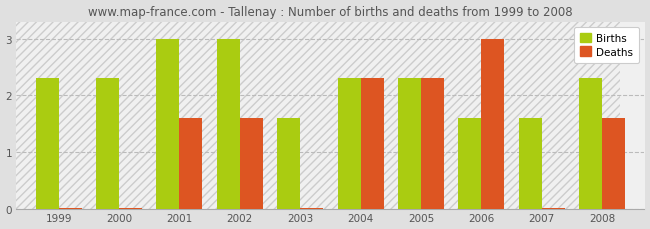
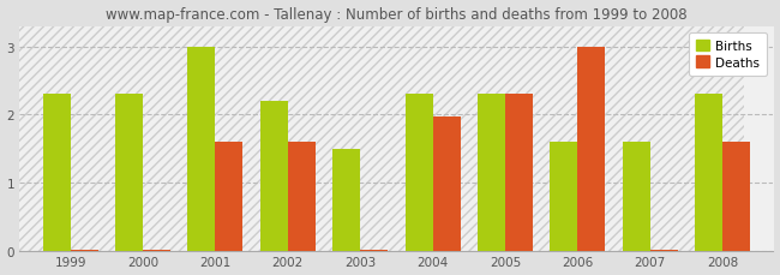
Births/2002: 3.0 -> 2.2
Births/2003: 1.6 -> 1.5
Deaths/2004: 2.30 -> 1.98
